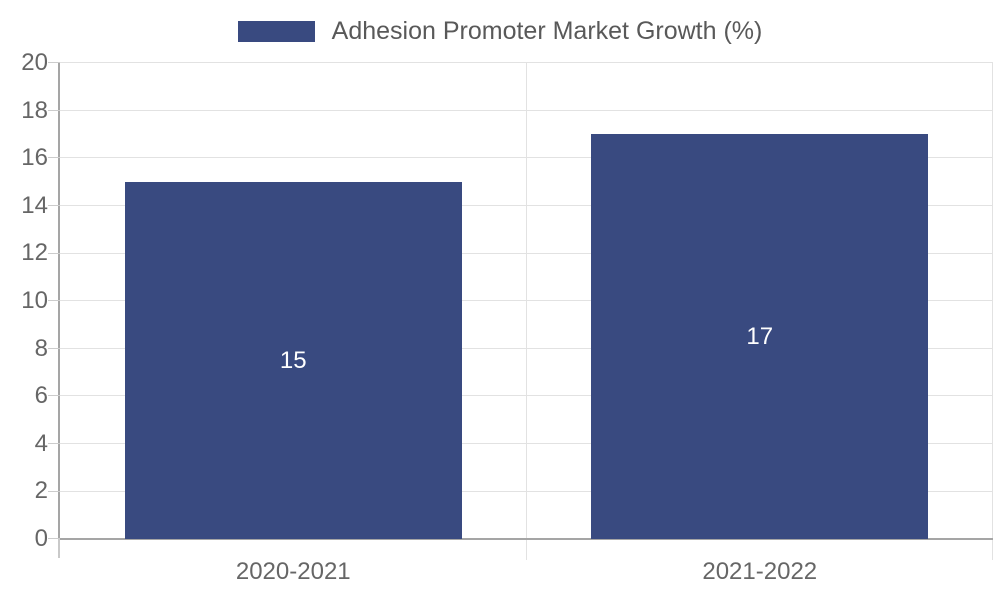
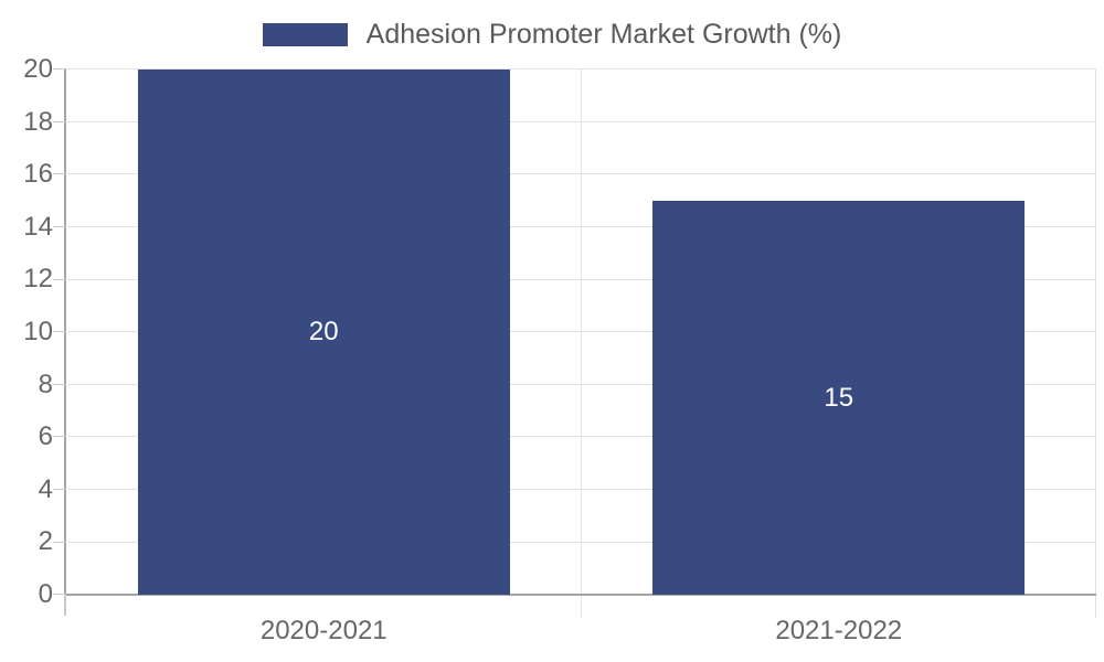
2020-2021: 15 -> 20
2021-2022: 17 -> 15
